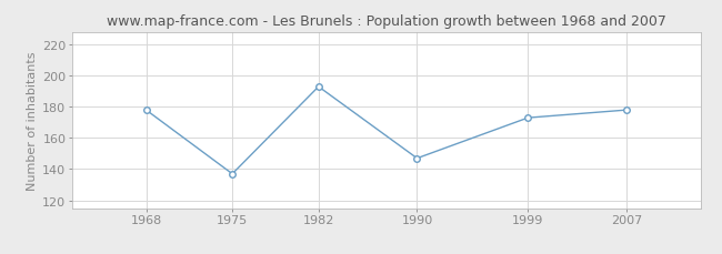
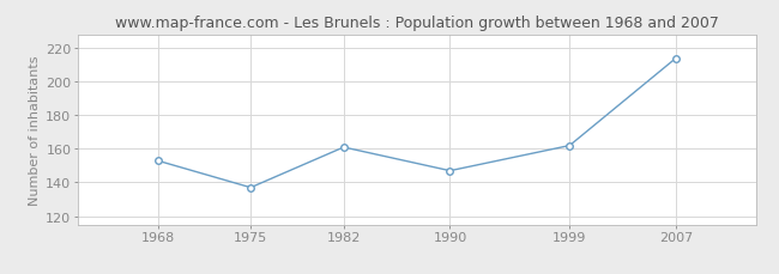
1968: 178 -> 153
1982: 193 -> 161
1999: 173 -> 162
2007: 178 -> 214
